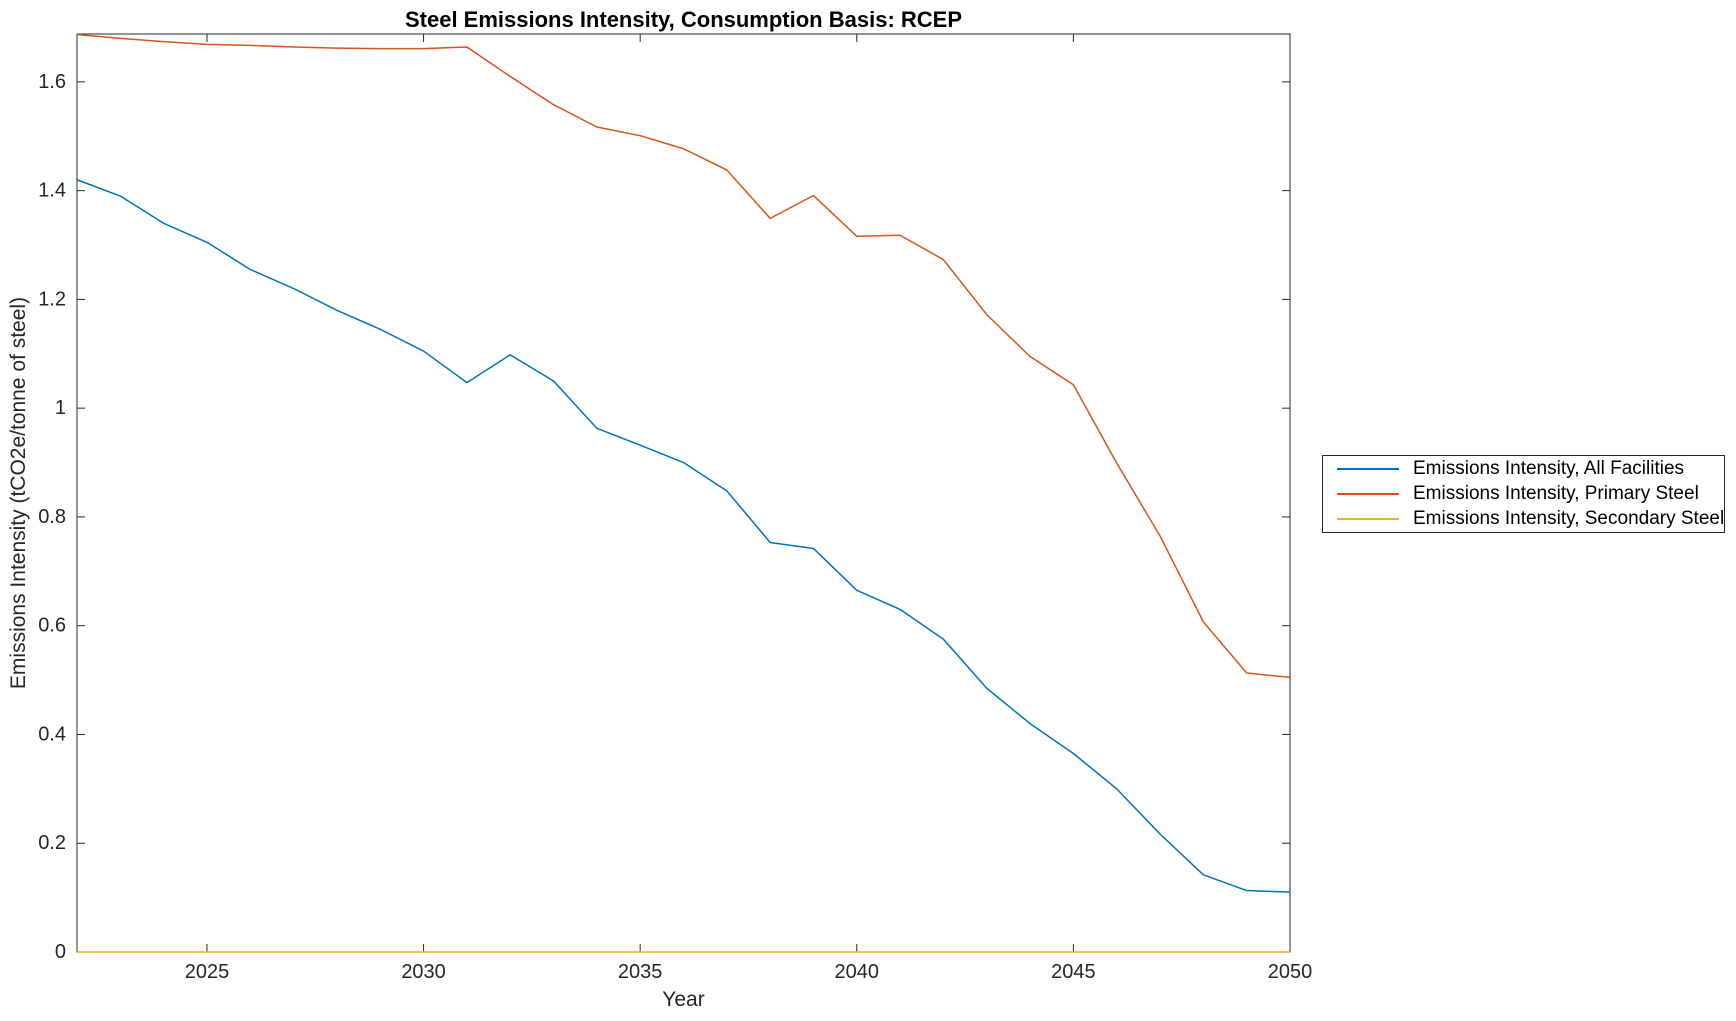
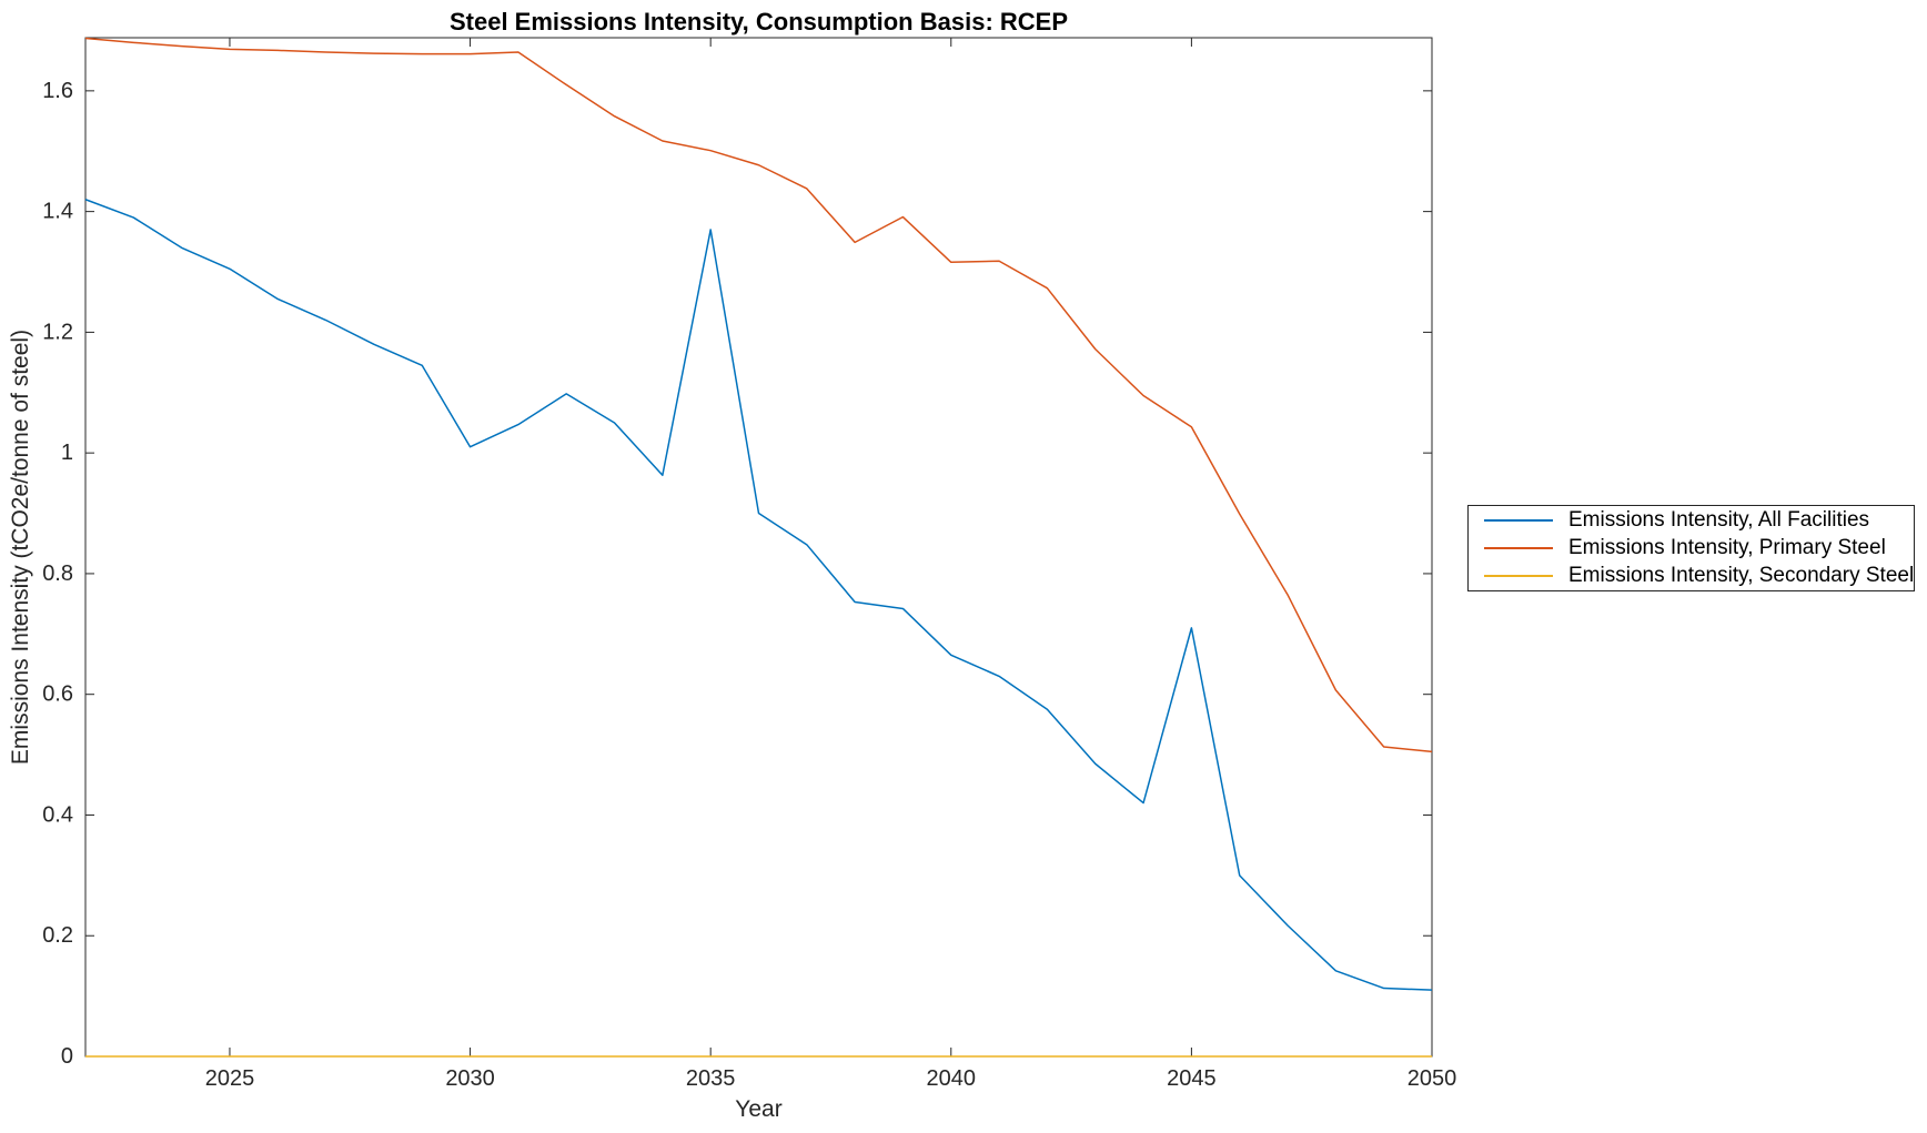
Emissions Intensity, All Facilities/2030: 1.10 -> 1.01
Emissions Intensity, All Facilities/2035: 0.93 -> 1.37
Emissions Intensity, All Facilities/2045: 0.36 -> 0.71
